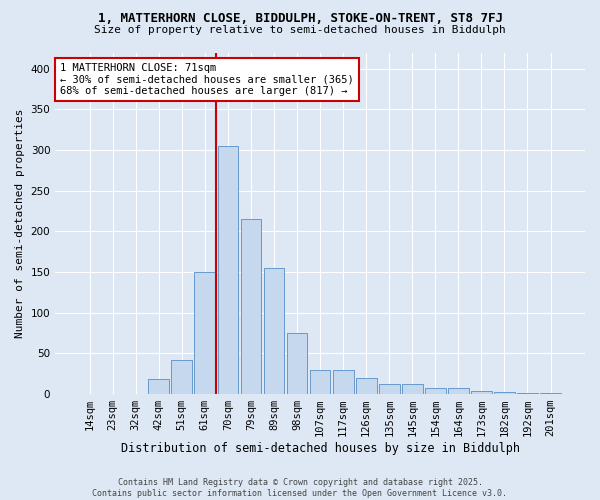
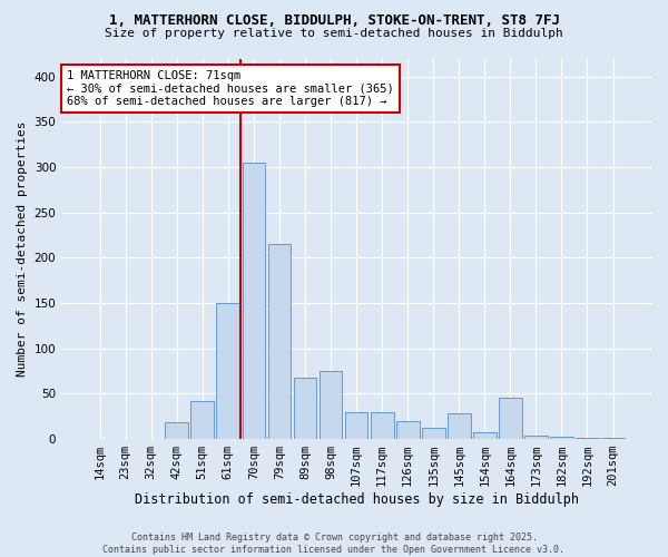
89sqm: 155 -> 68
145sqm: 12 -> 28
164sqm: 8 -> 46
